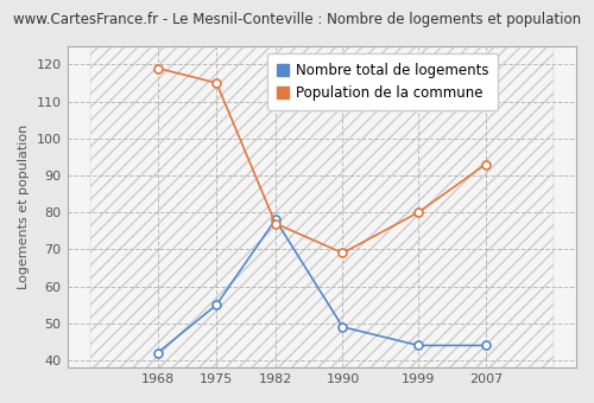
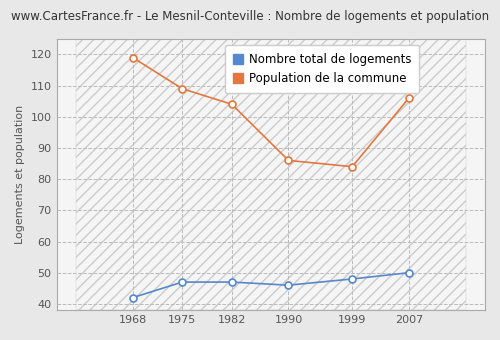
Nombre total de logements/1975: 55 -> 47
Population de la commune/1975: 115 -> 109
Nombre total de logements/1982: 78 -> 47
Population de la commune/1982: 77 -> 104
Nombre total de logements/1990: 49 -> 46
Population de la commune/1990: 69 -> 86
Nombre total de logements/1999: 44 -> 48
Population de la commune/1999: 80 -> 84
Nombre total de logements/2007: 44 -> 50
Population de la commune/2007: 93 -> 106
